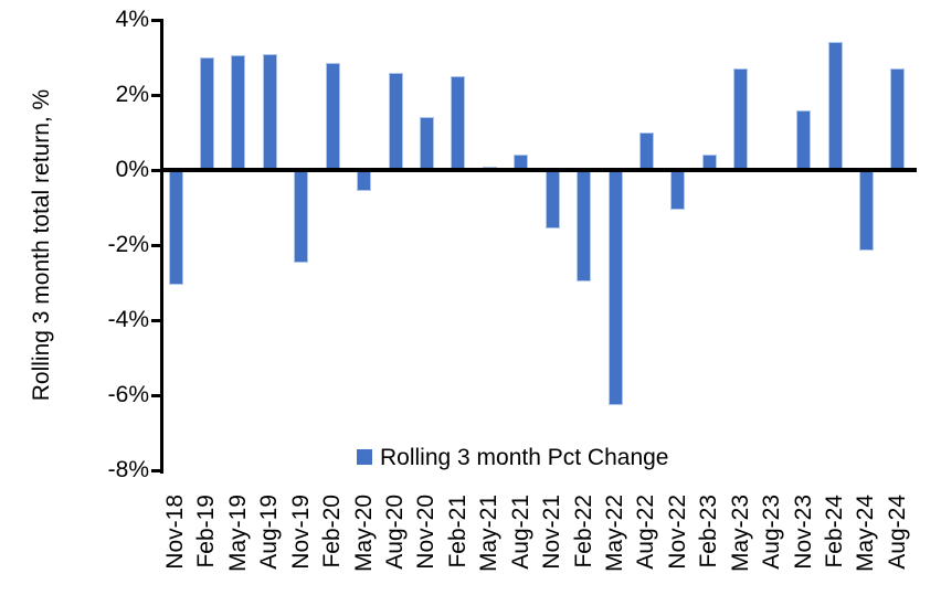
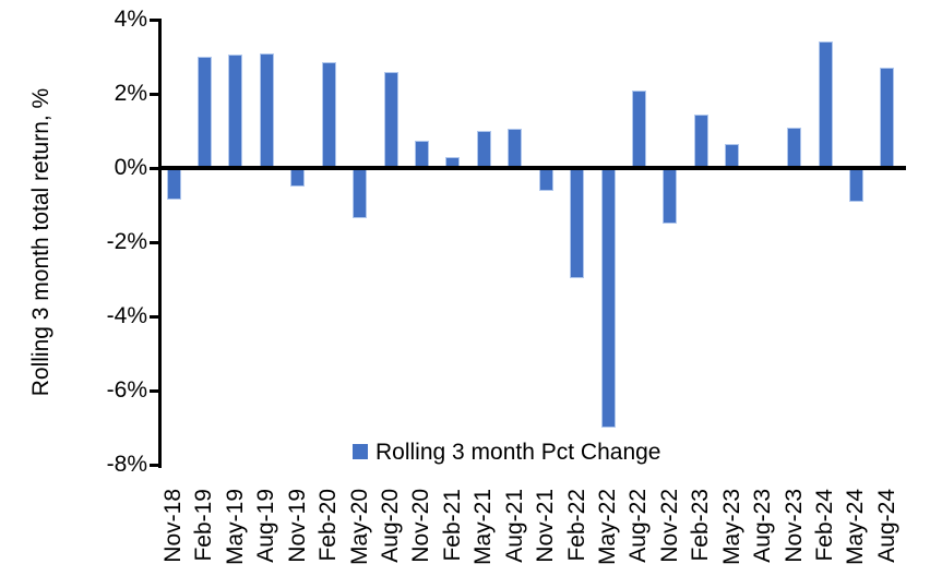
Nov-18: -3.0% -> -0.8%
Nov-19: -2.4% -> -0.5%
May-20: -0.5% -> -1.3%
Nov-20: 1.4% -> 0.8%
Feb-21: 2.5% -> 0.3%
May-21: 0.1% -> 1.0%
Aug-21: 0.4% -> 1.1%
Nov-21: -1.5% -> -0.6%
May-22: -6.2% -> -7.0%
Aug-22: 1.0% -> 2.1%
Nov-22: -1.0% -> -1.4%
Feb-23: 0.4% -> 1.4%
May-23: 2.7% -> 0.7%
Nov-23: 1.6% -> 1.1%
May-24: -2.1% -> -0.8%
